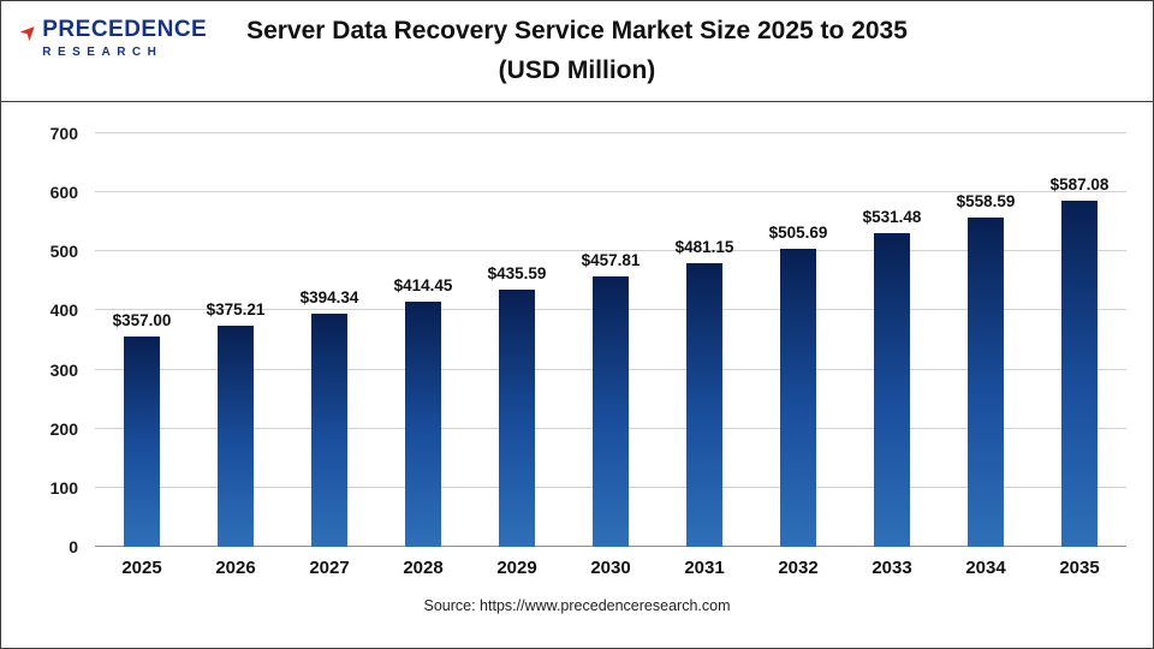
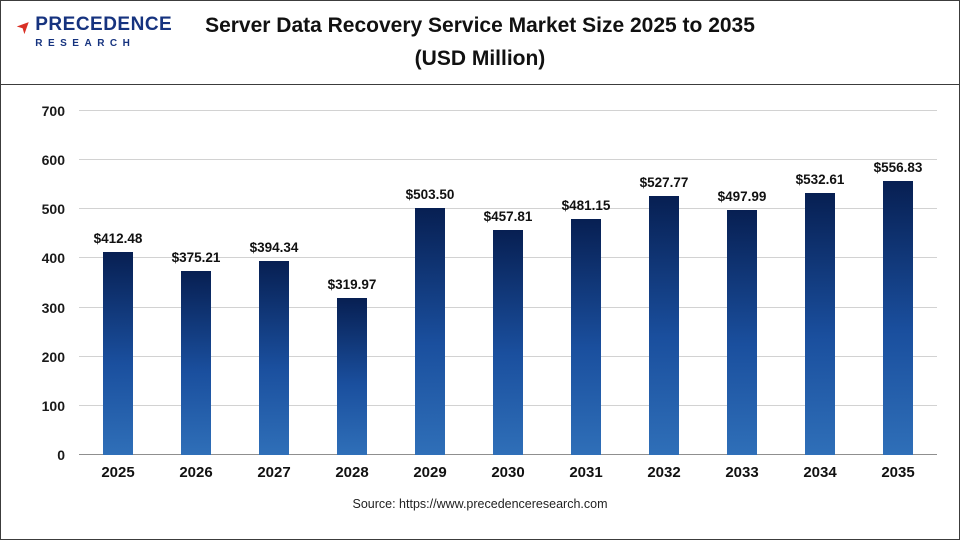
2025: $357.00 -> $412.48
2028: $414.45 -> $319.97
2029: $435.59 -> $503.50
2032: $505.69 -> $527.77
2033: $531.48 -> $497.99
2034: $558.59 -> $532.61
2035: $587.08 -> $556.83
